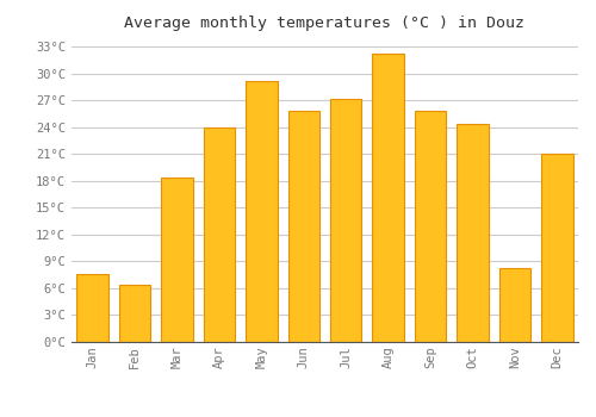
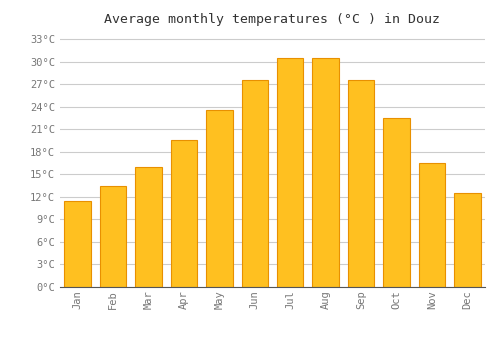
Jan: 7.6°C -> 11.5°C
Feb: 6.4°C -> 13.5°C
Mar: 18.4°C -> 16.0°C
Apr: 24.0°C -> 19.5°C
May: 29.2°C -> 23.5°C
Jun: 25.8°C -> 27.5°C
Jul: 27.2°C -> 30.5°C
Aug: 32.2°C -> 30.5°C
Sep: 25.8°C -> 27.5°C
Oct: 24.4°C -> 22.5°C
Nov: 8.2°C -> 16.5°C
Dec: 21.0°C -> 12.5°C
